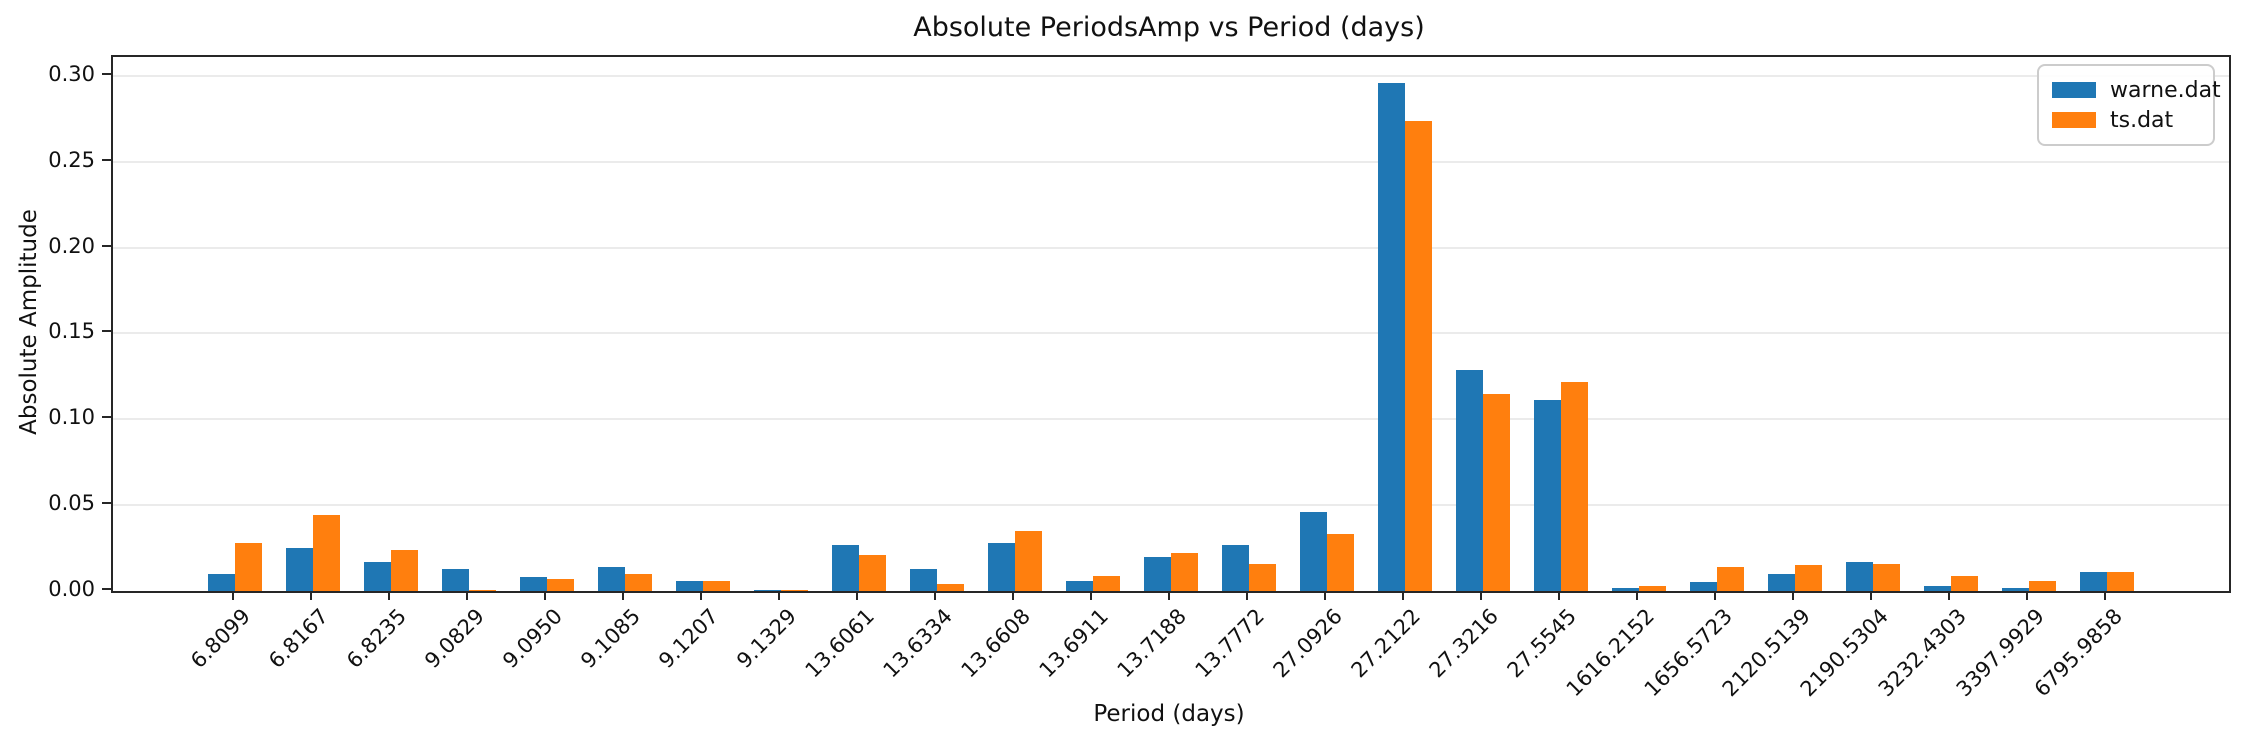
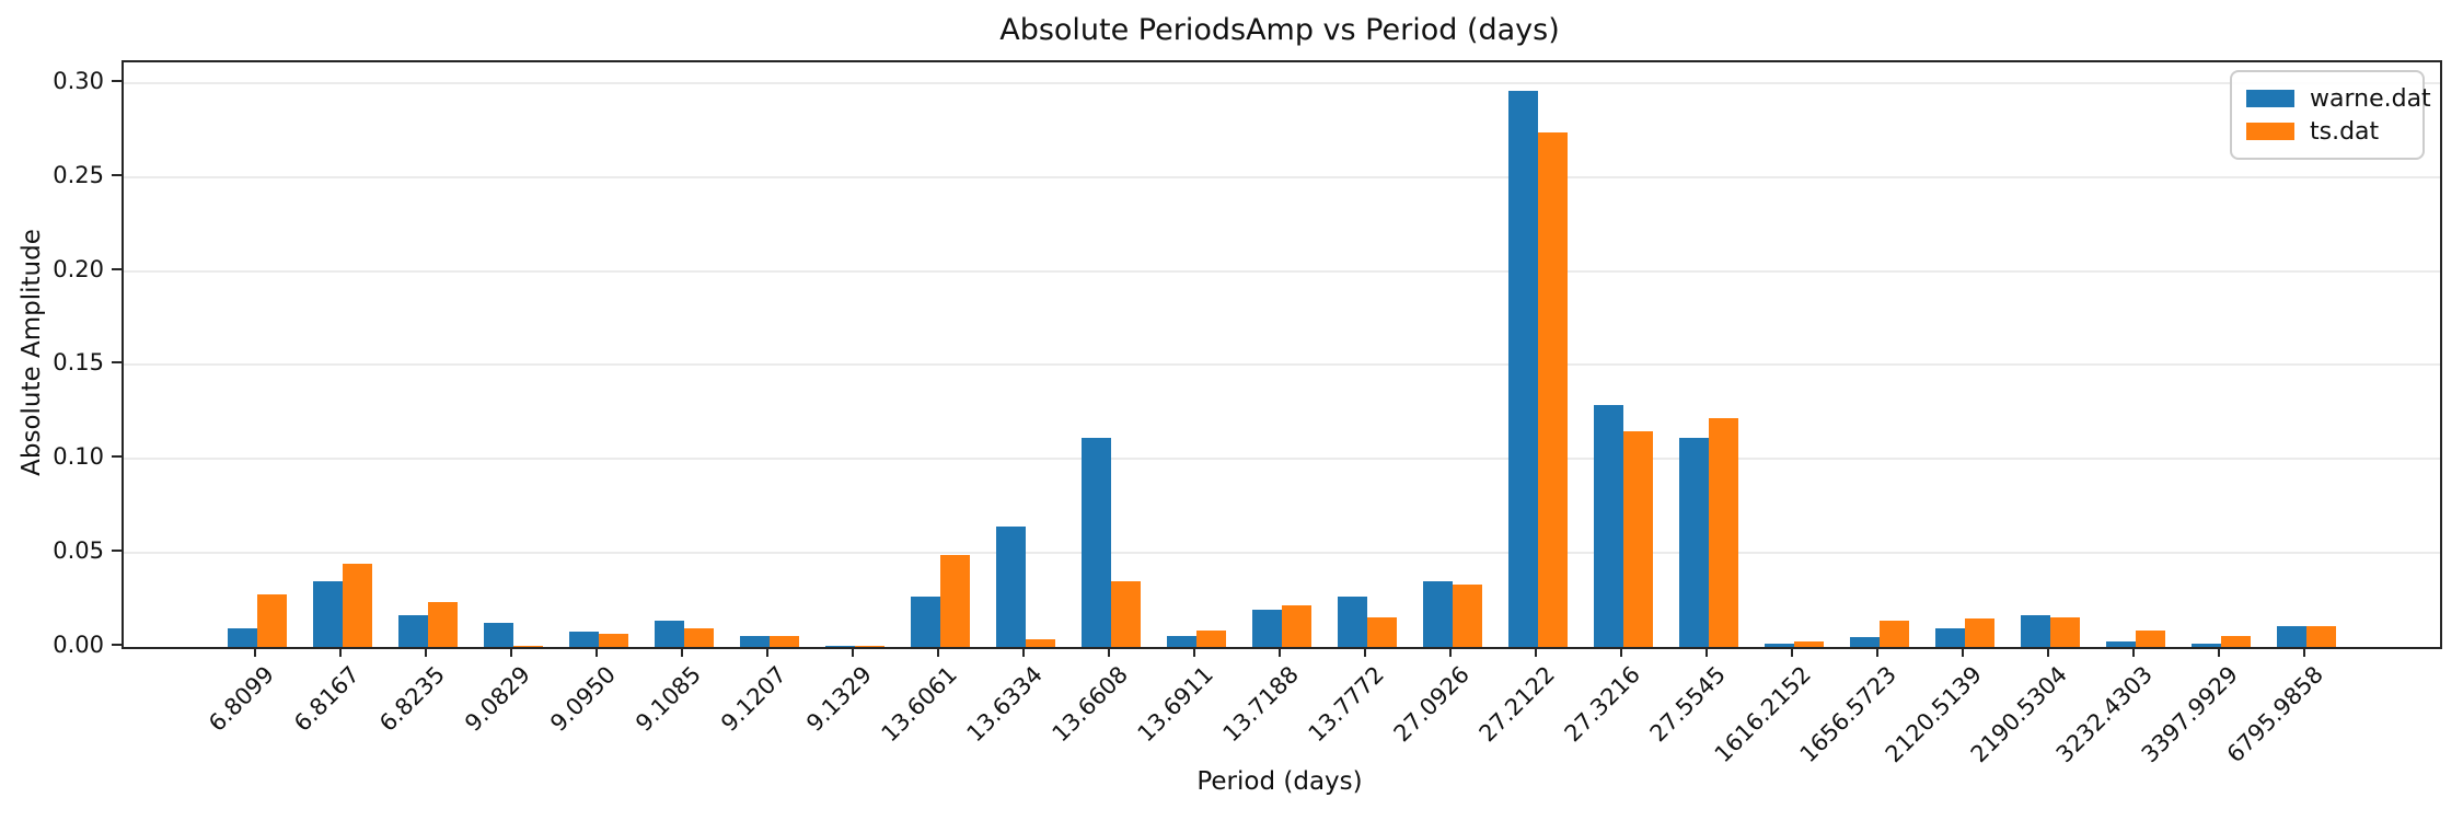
warne.dat/6.8167: 0.025 -> 0.035
ts.dat/13.6061: 0.021 -> 0.049
warne.dat/13.6334: 0.013 -> 0.064
warne.dat/13.6608: 0.028 -> 0.111
warne.dat/27.0926: 0.046 -> 0.035
